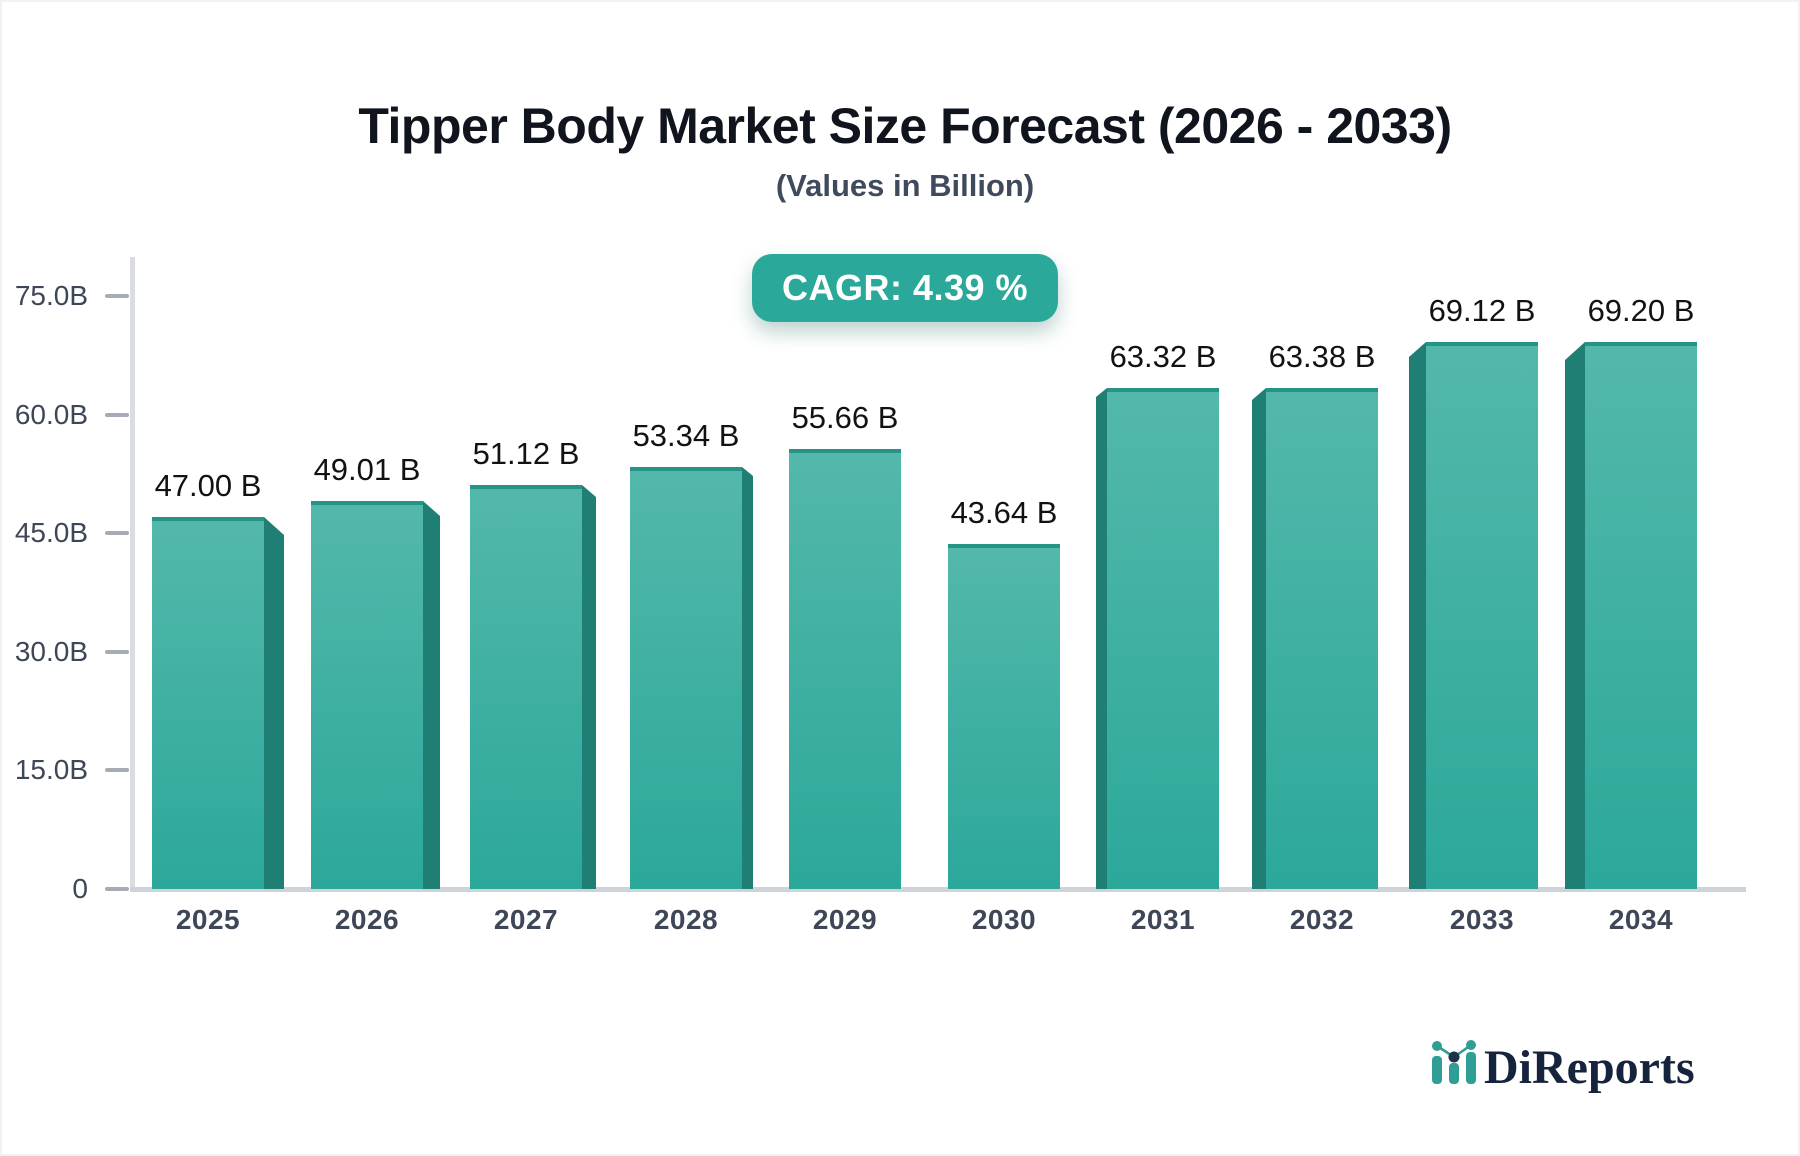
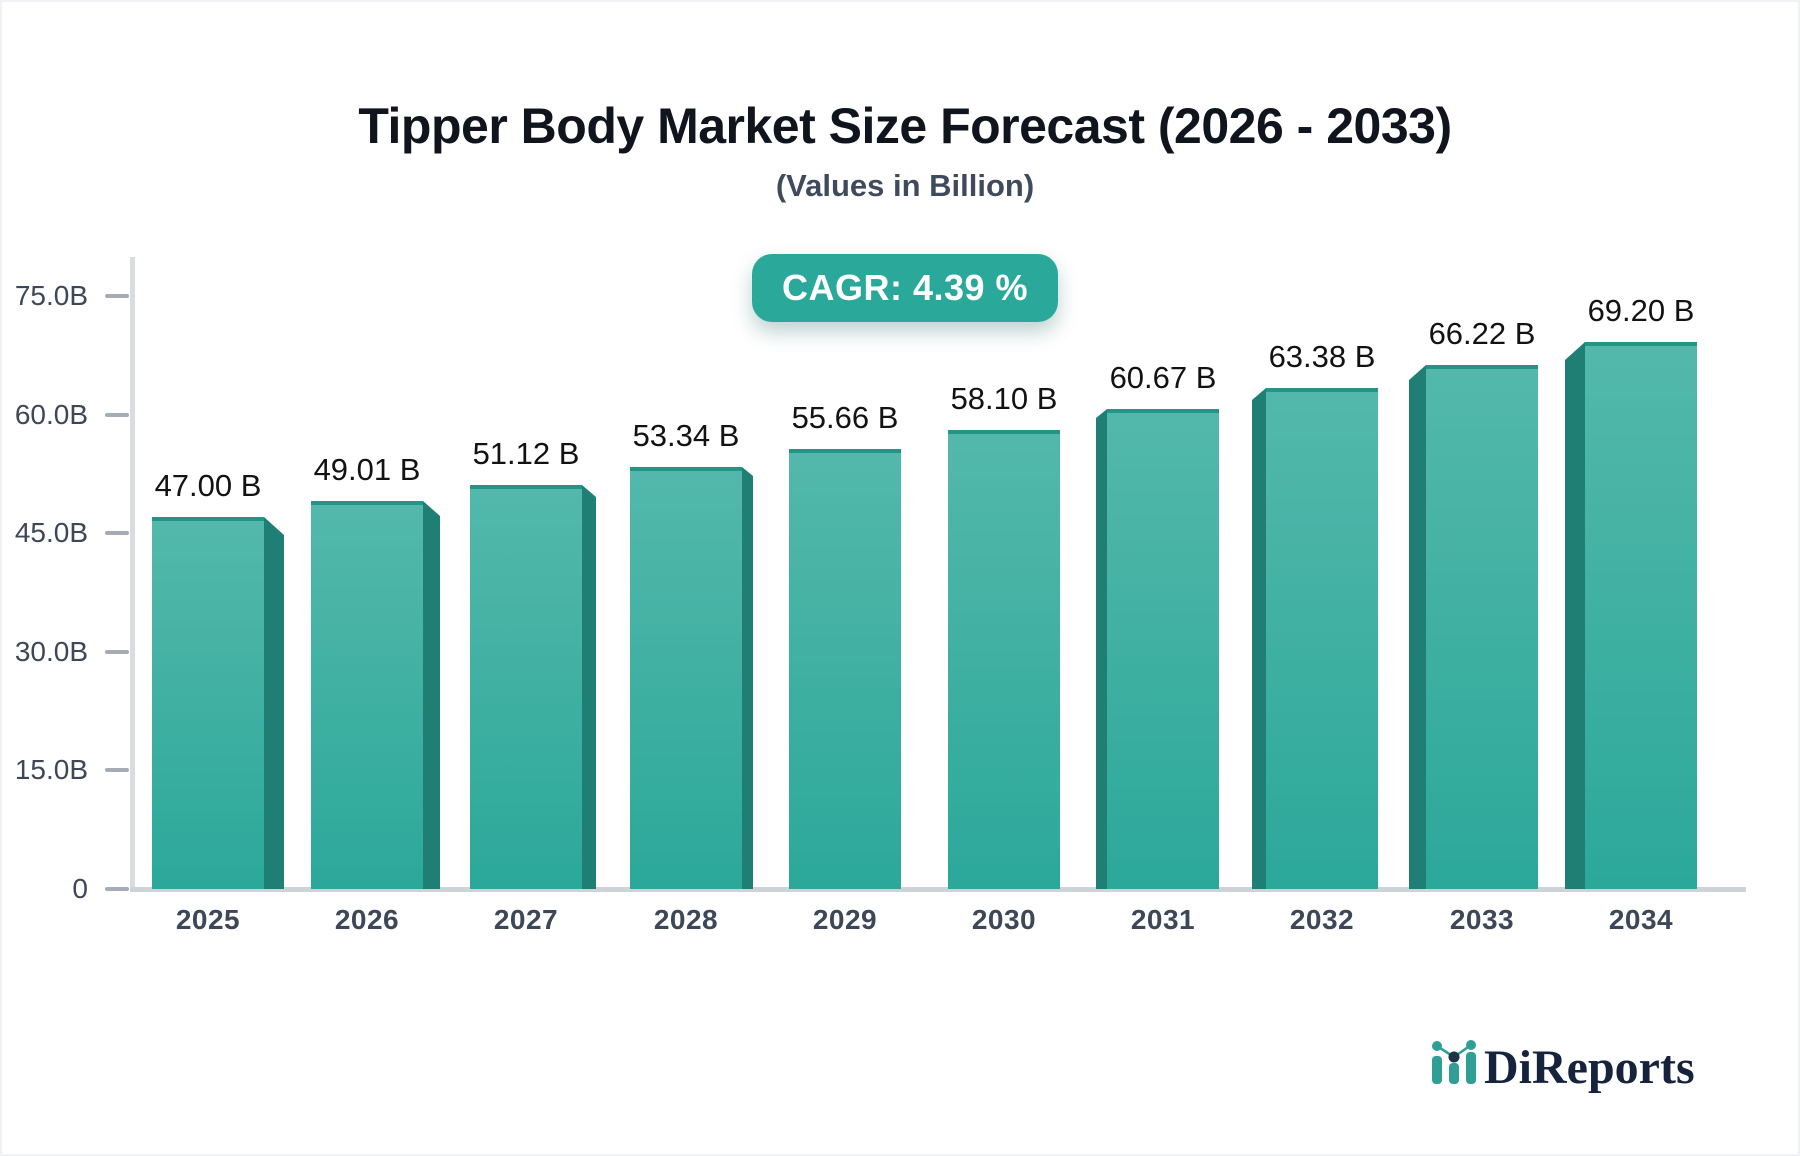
2030: 43.64 -> 58.10
2031: 63.32 -> 60.67
2033: 69.12 -> 66.22
